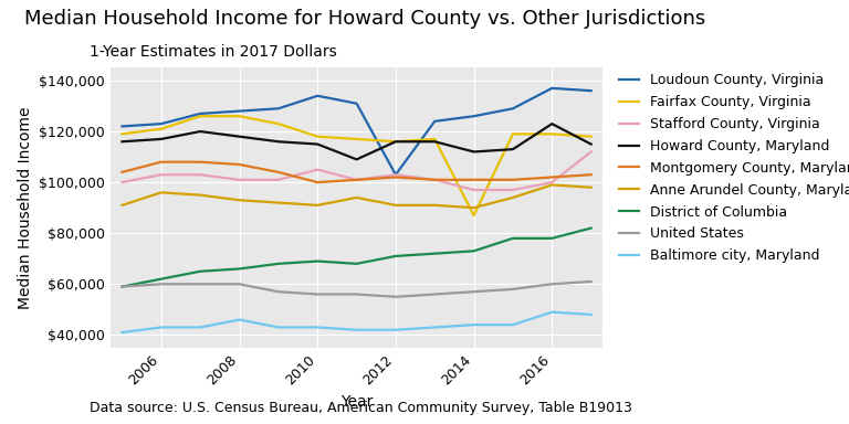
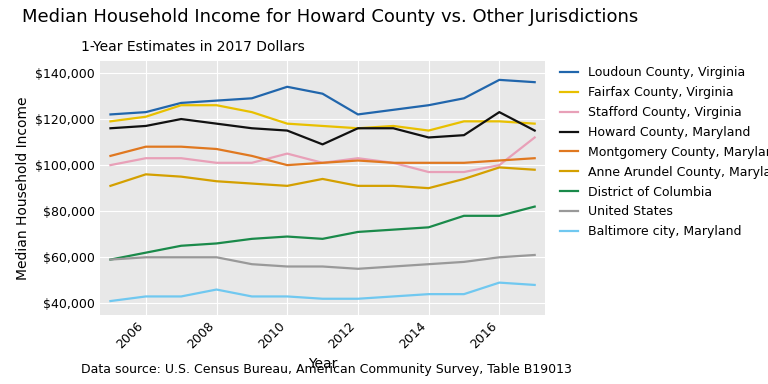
Loudoun County, Virginia/2012: $103,000 -> $122,000
Fairfax County, Virginia/2014: $87,000 -> $115,000
